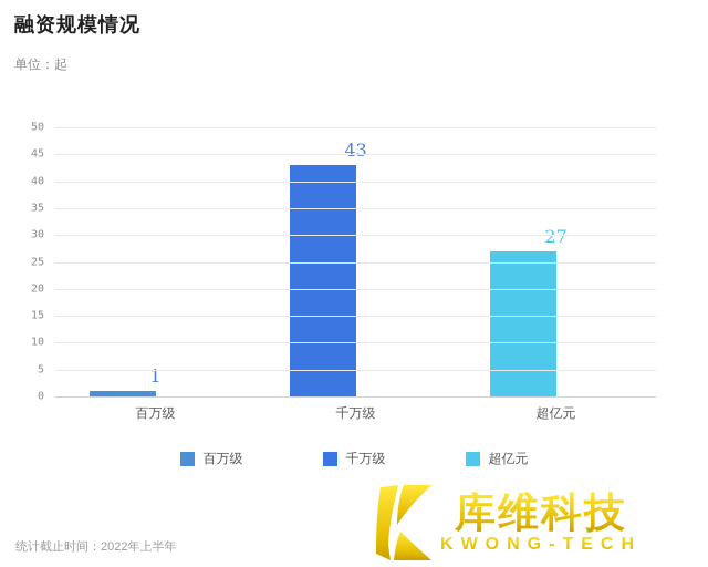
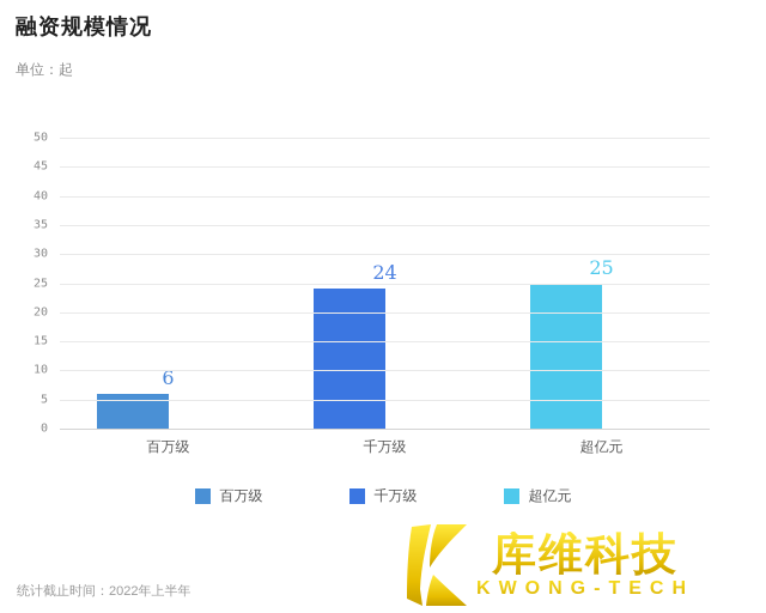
百万级: 1 -> 6
千万级: 43 -> 24
超亿元: 27 -> 25
